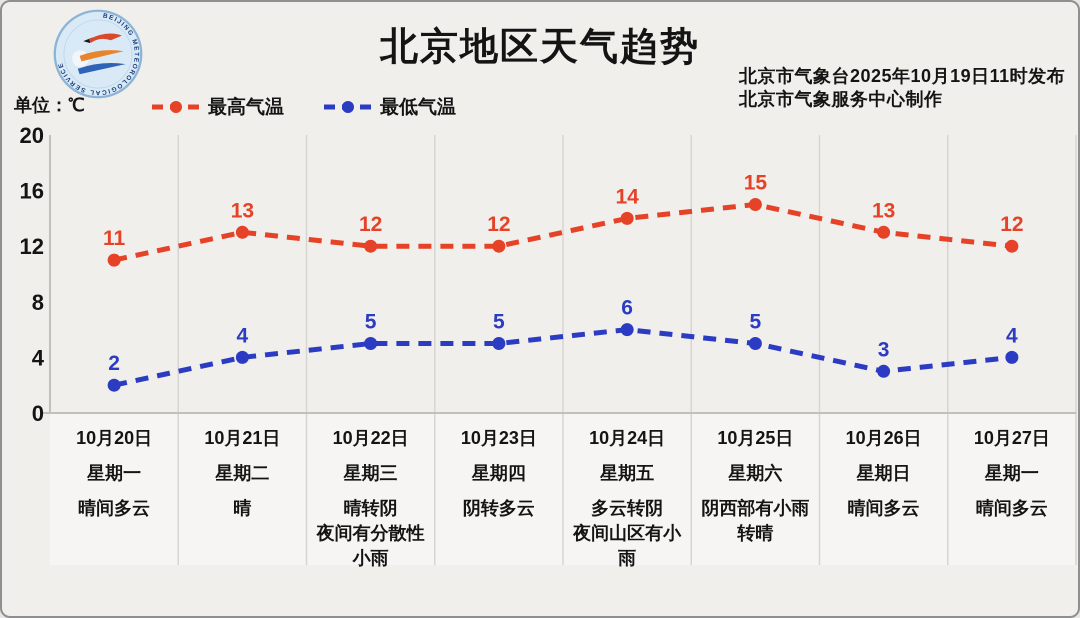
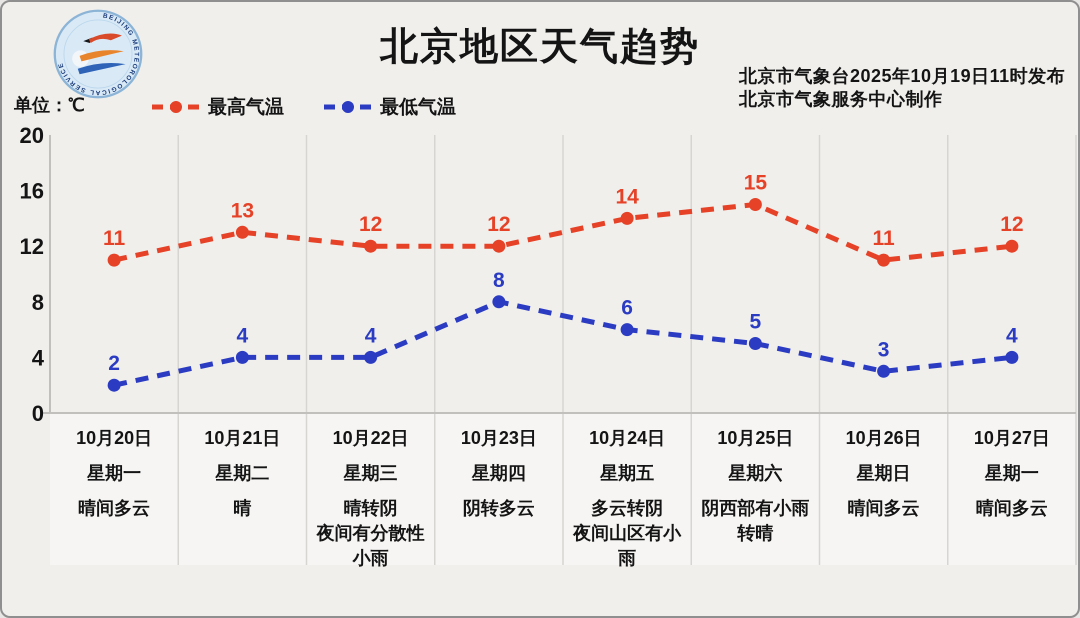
最低气温/10月22日: 5 -> 4
最低气温/10月23日: 5 -> 8
最高气温/10月26日: 13 -> 11
